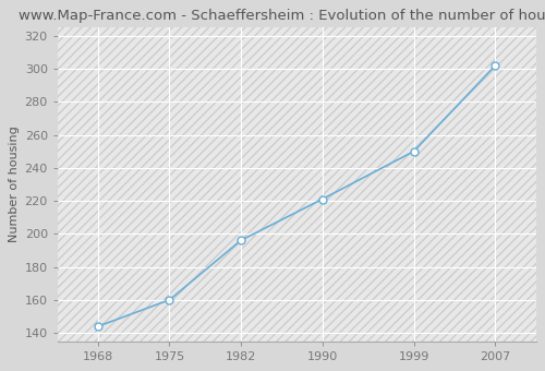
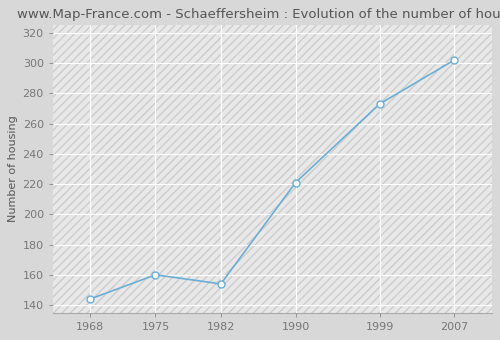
1982: 196 -> 154
1999: 250 -> 273
